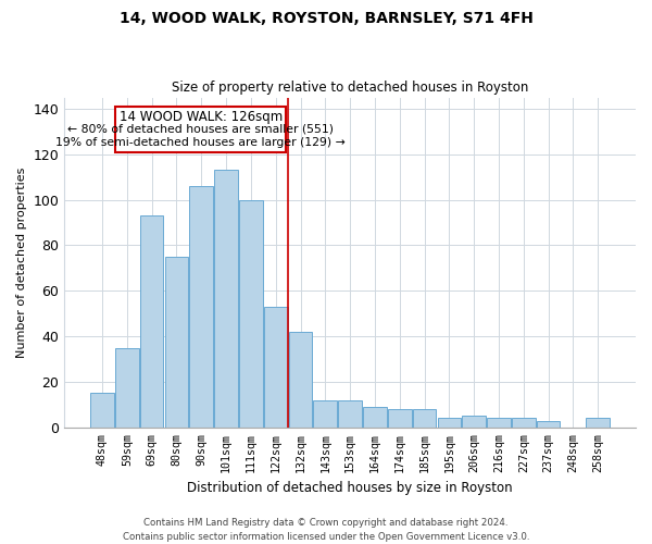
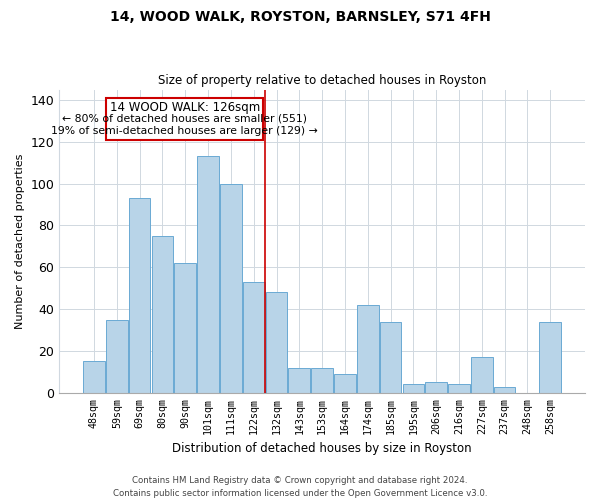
90sqm: 106 -> 62
132sqm: 42 -> 48
174sqm: 8 -> 42
185sqm: 8 -> 34
227sqm: 4 -> 17
258sqm: 4 -> 34
